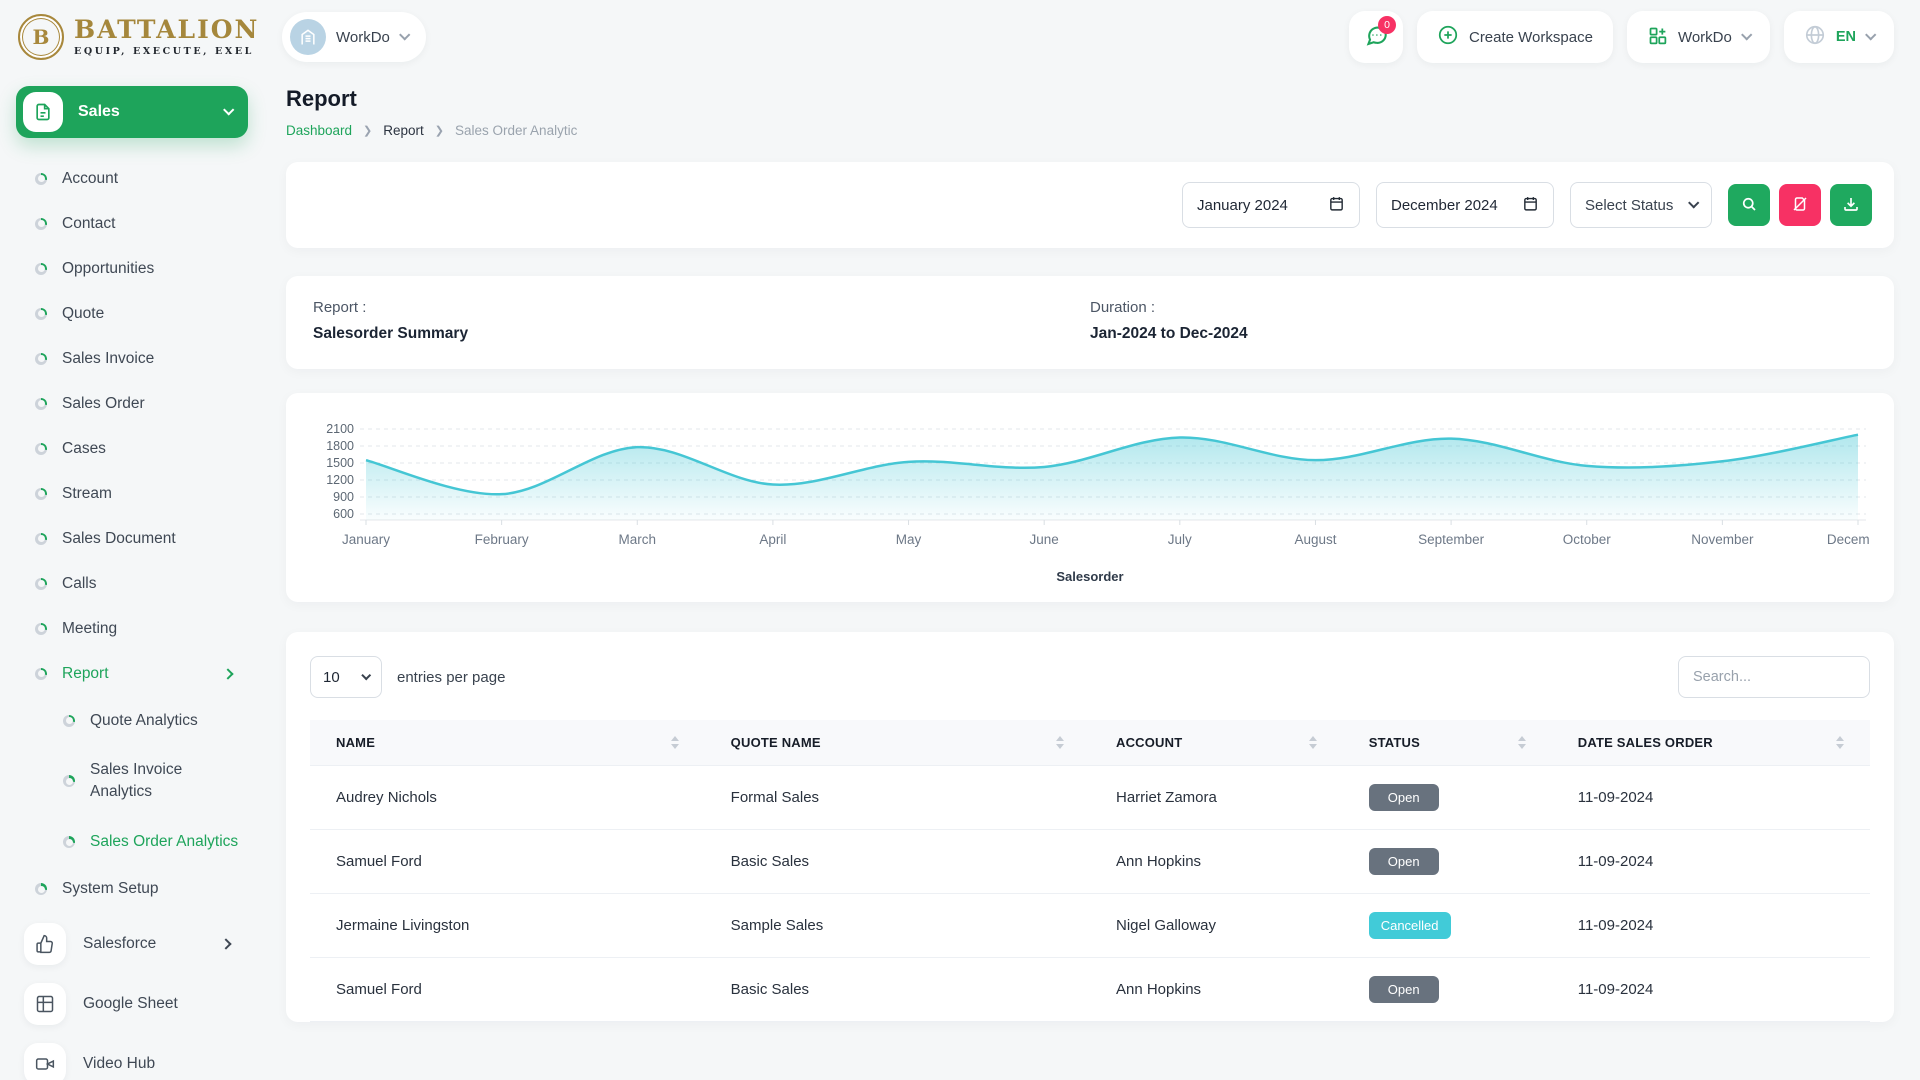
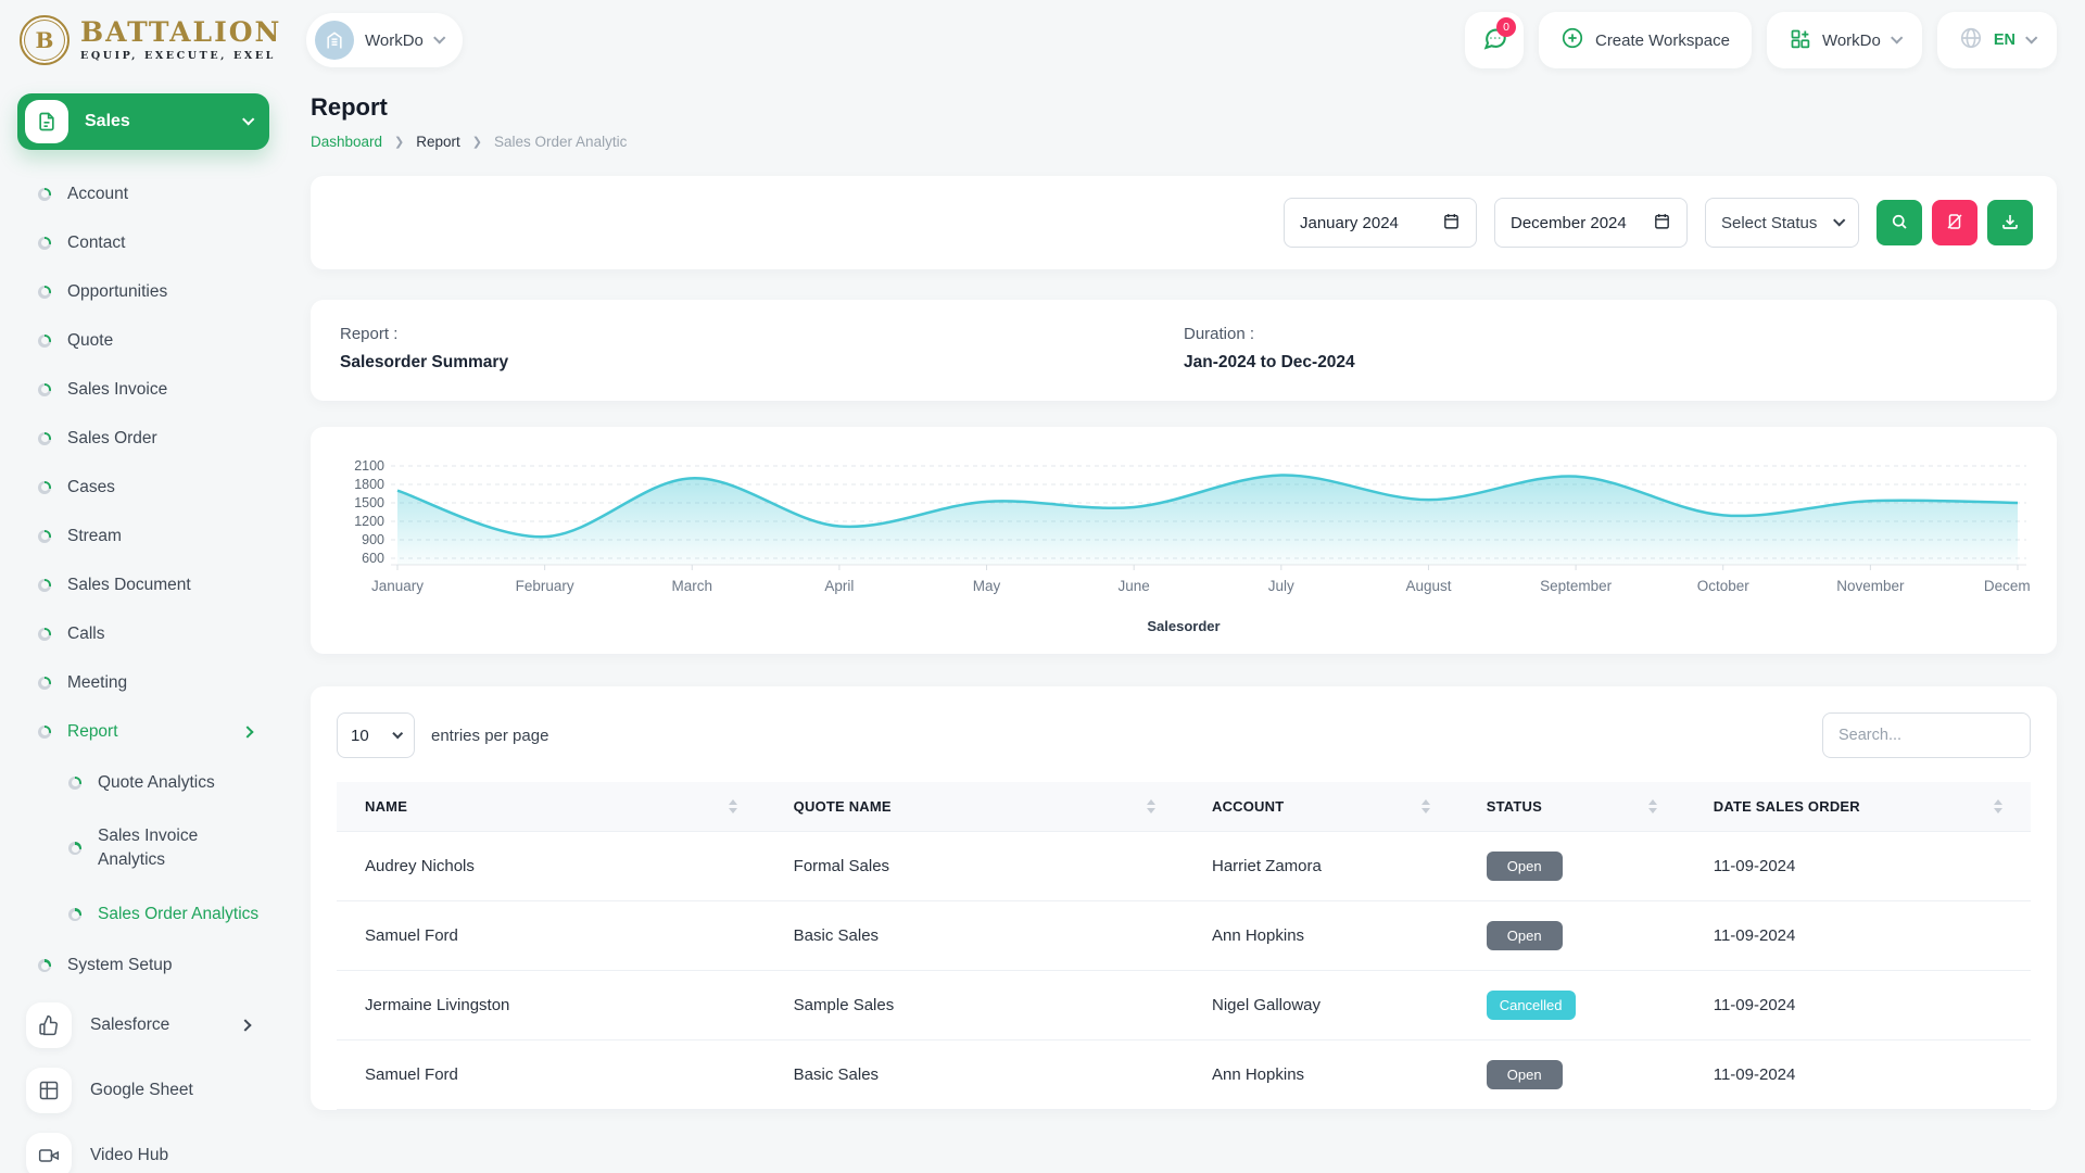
January: 1600 -> 1700
March: 1800 -> 1900
October: 1400 -> 1300
December: 2000 -> 1500
